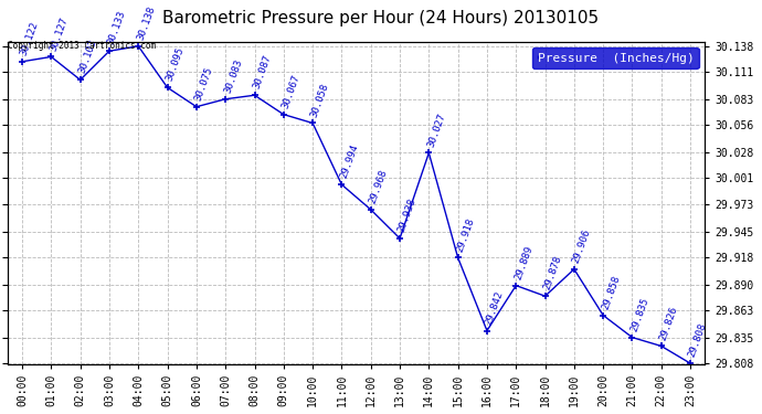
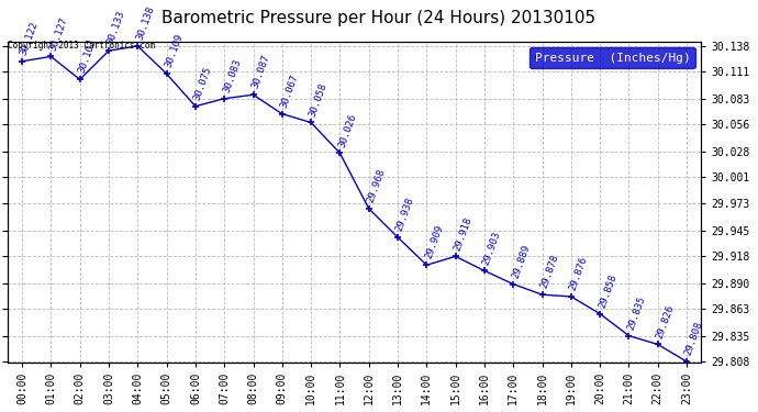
05:00: 30.095 -> 30.109
11:00: 29.994 -> 30.026
14:00: 30.027 -> 29.909
16:00: 29.842 -> 29.903
19:00: 29.906 -> 29.876
